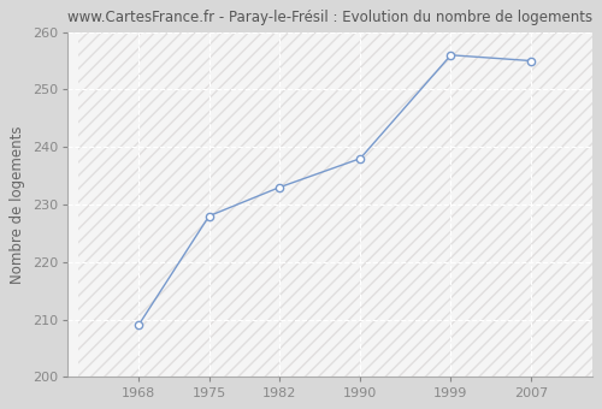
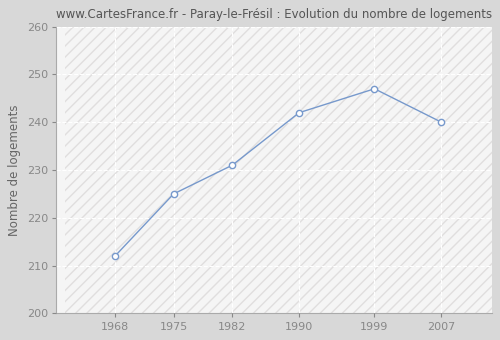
1968: 209 -> 212
1975: 228 -> 225
1982: 233 -> 231
1990: 238 -> 242
1999: 256 -> 247
2007: 255 -> 240
